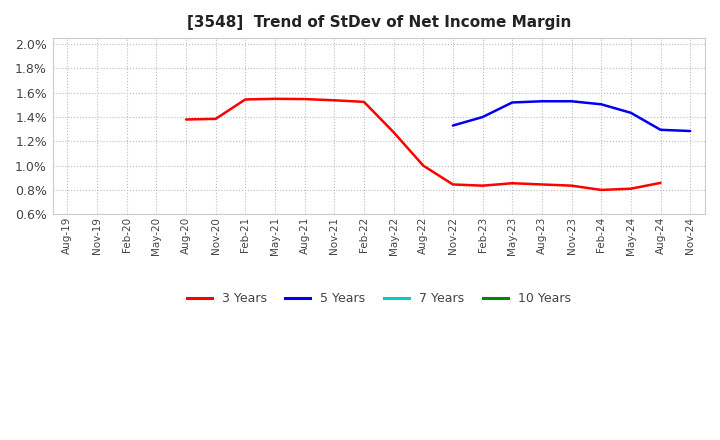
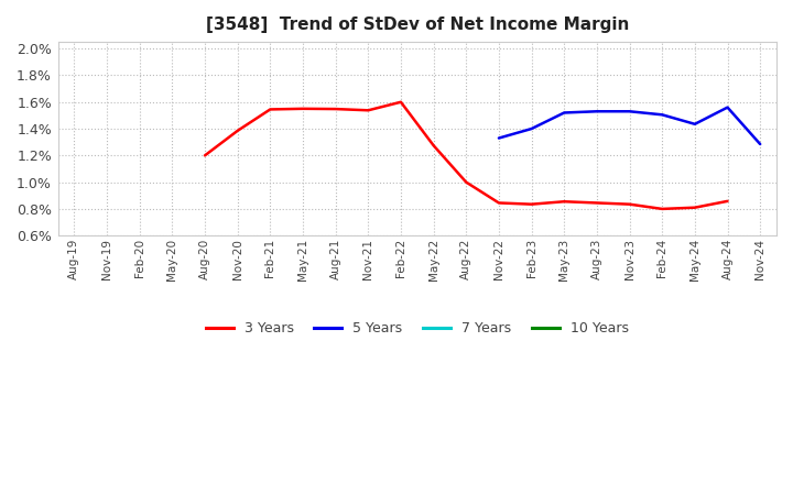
3 Years/Aug-20: 1.38% -> 1.20%
3 Years/Feb-22: 1.52% -> 1.60%
5 Years/Aug-24: 1.29% -> 1.56%
